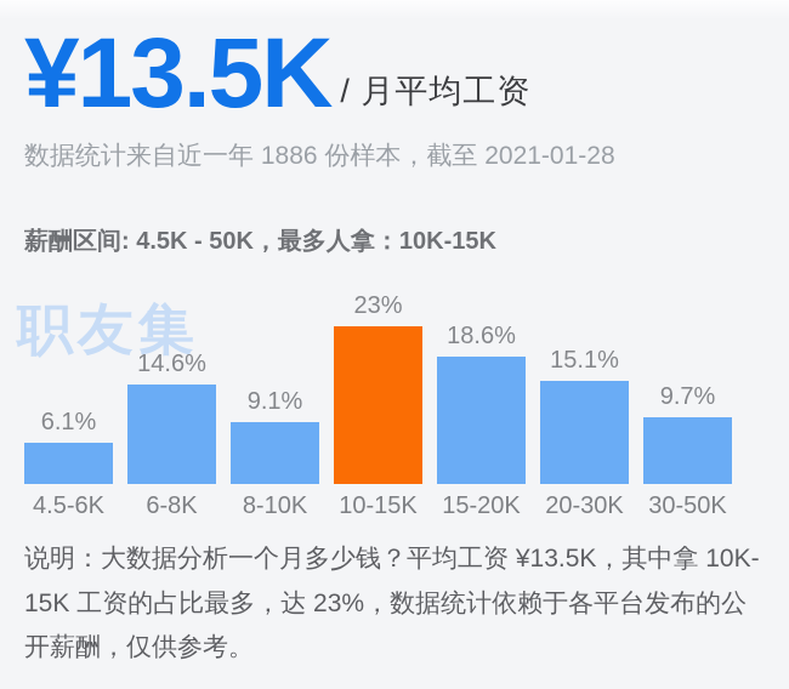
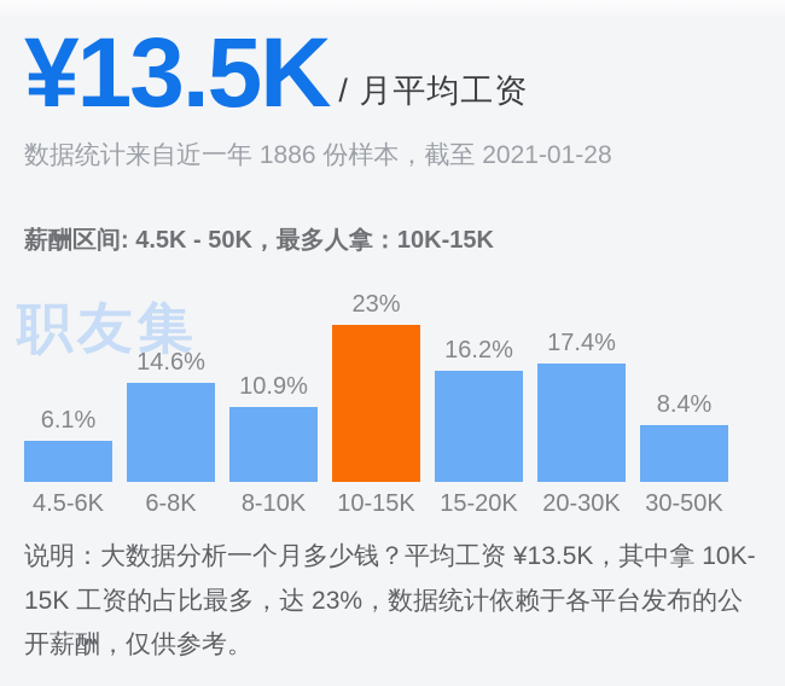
8-10K: 9.1% -> 10.9%
15-20K: 18.6% -> 16.2%
20-30K: 15.1% -> 17.4%
30-50K: 9.7% -> 8.4%
